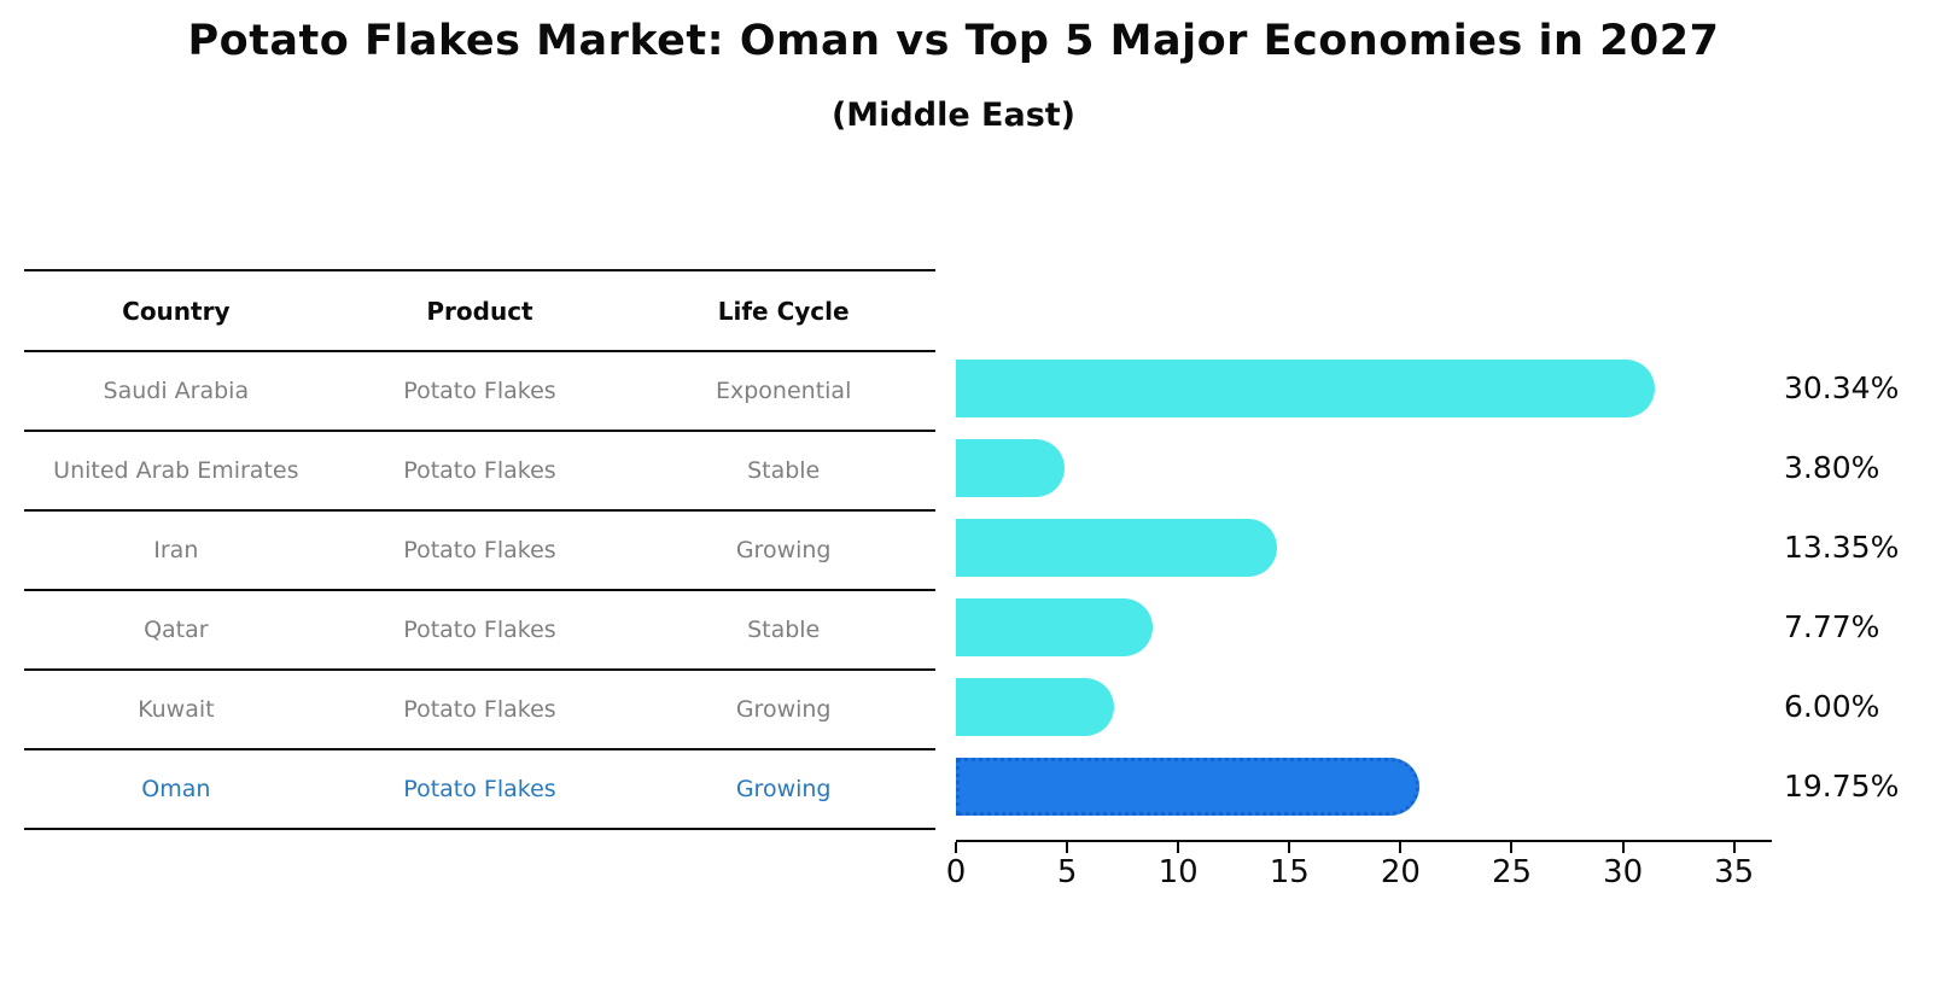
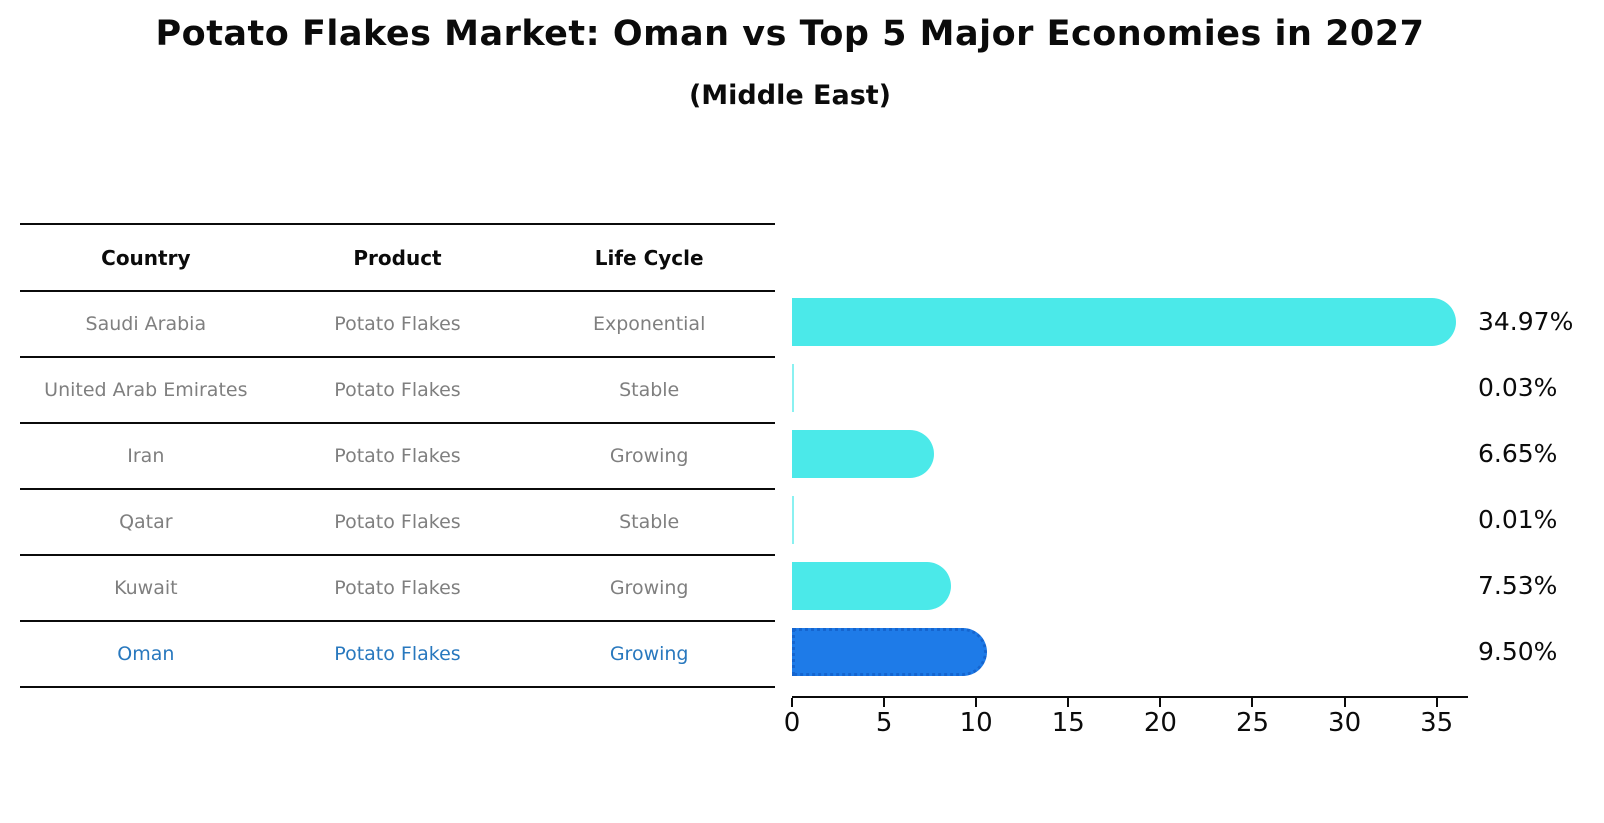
Saudi Arabia: 30.34% -> 34.97%
United Arab Emirates: 3.80% -> 0.03%
Iran: 13.35% -> 6.65%
Qatar: 7.77% -> 0.01%
Kuwait: 6.00% -> 7.53%
Oman: 19.75% -> 9.50%
